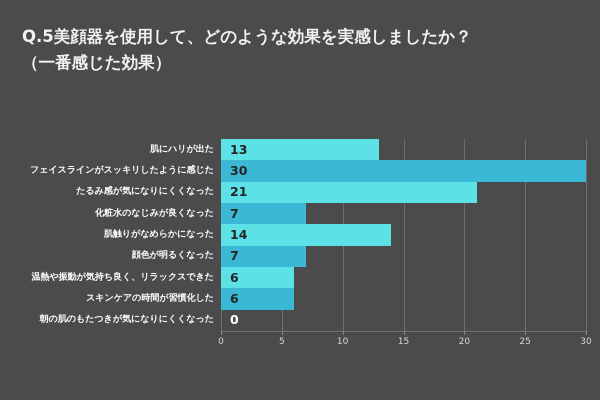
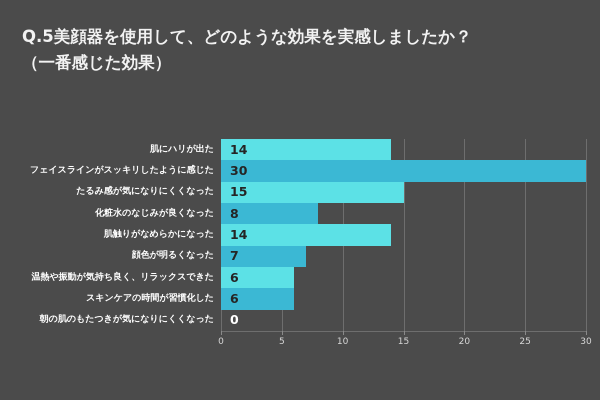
肌にハリが出た: 13 -> 14
たるみ感が気になりにくくなった: 21 -> 15
化粧水のなじみが良くなった: 7 -> 8
